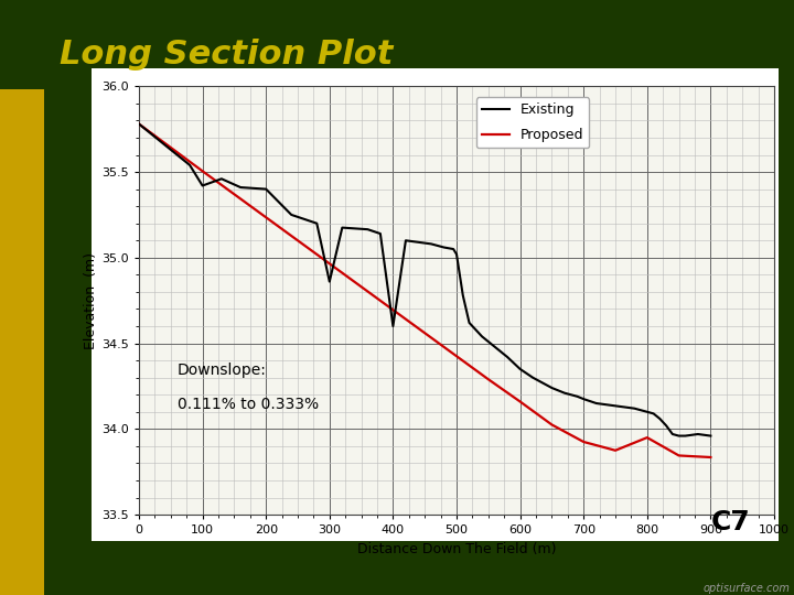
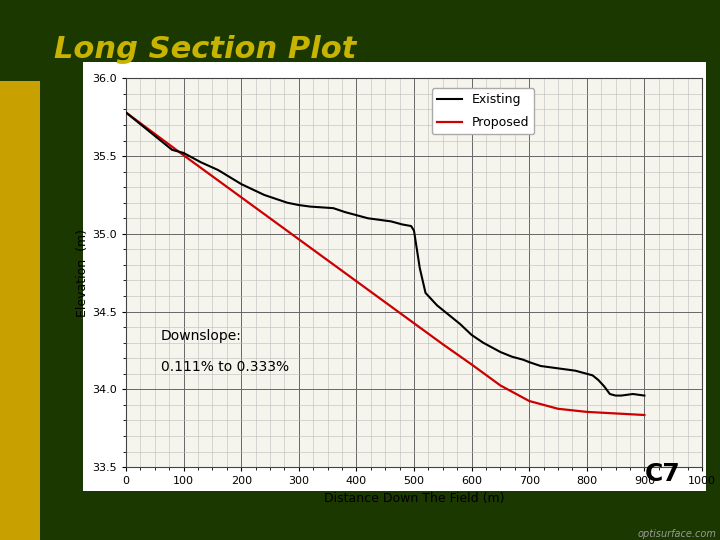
Existing/100: 35.42 -> 35.52
Existing/200: 35.40 -> 35.32
Existing/300: 34.86 -> 35.19
Existing/400: 34.60 -> 35.12
Proposed/800: 33.95 -> 33.85
